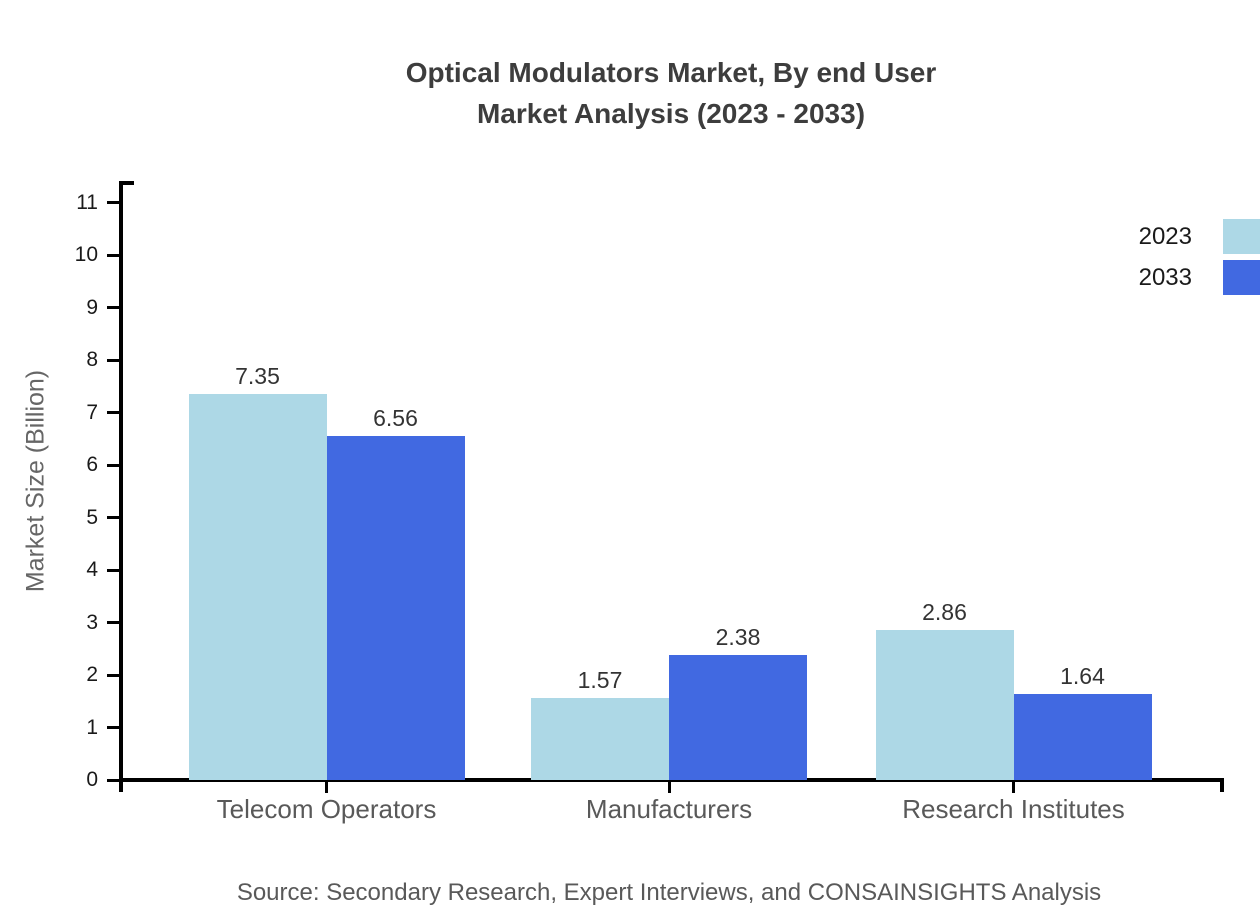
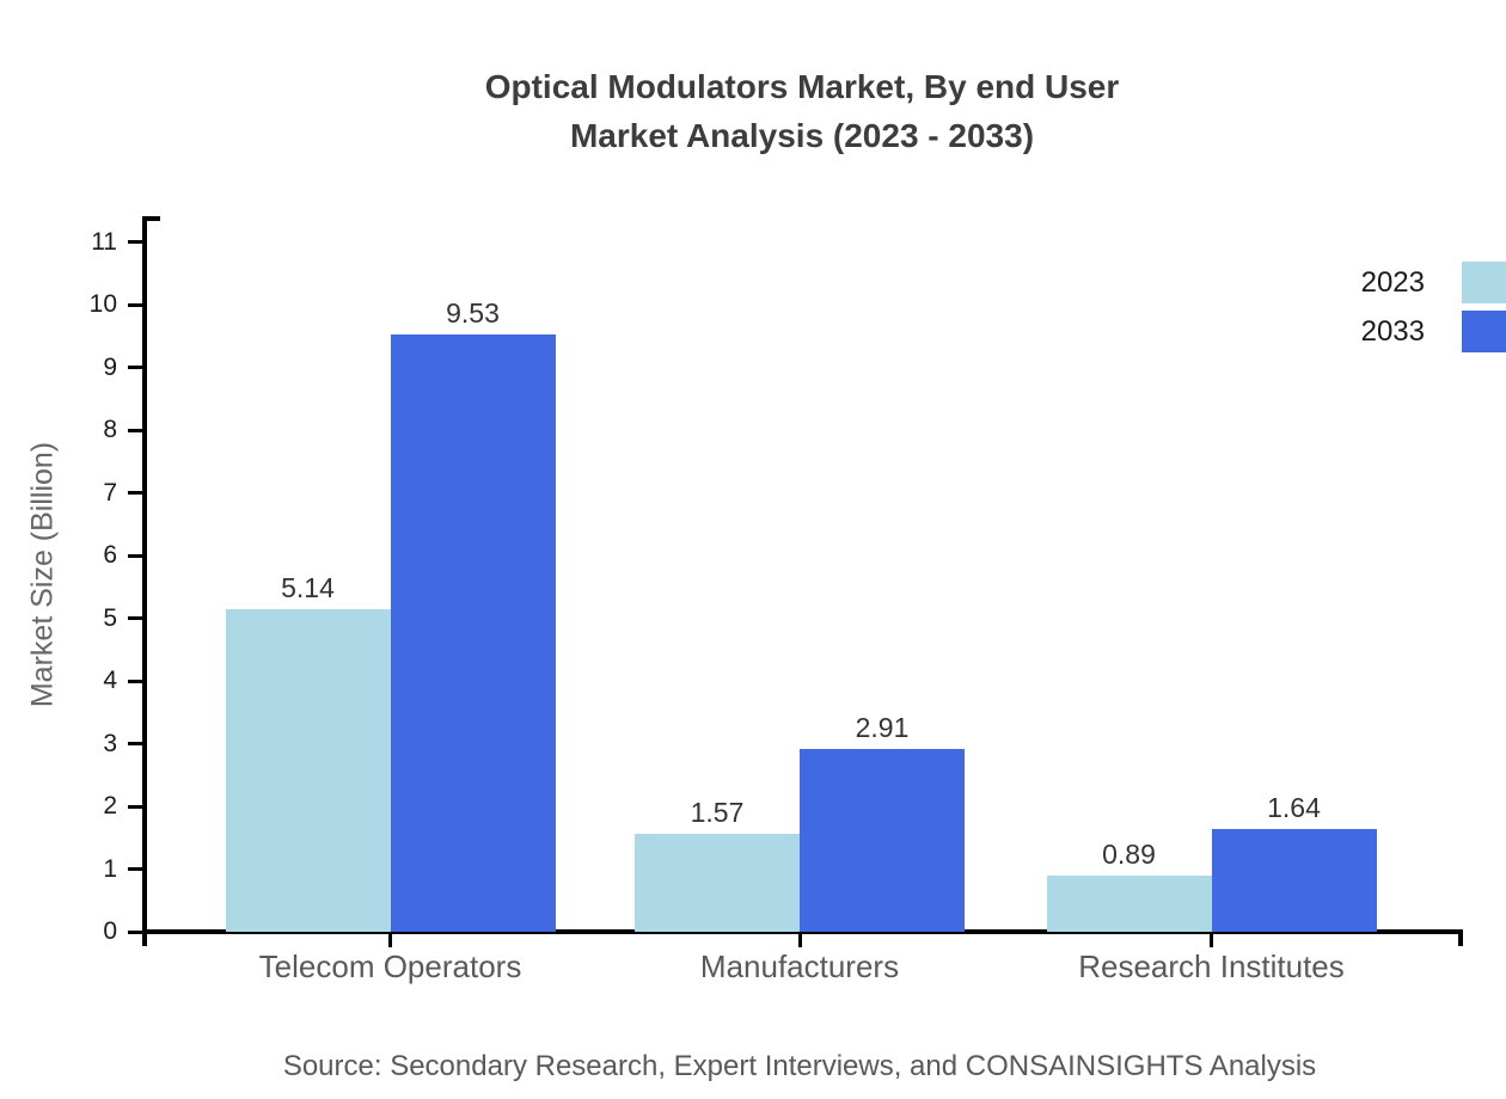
2023/Telecom Operators: 7.35 -> 5.14
2033/Telecom Operators: 6.56 -> 9.53
2033/Manufacturers: 2.38 -> 2.91
2023/Research Institutes: 2.86 -> 0.89
